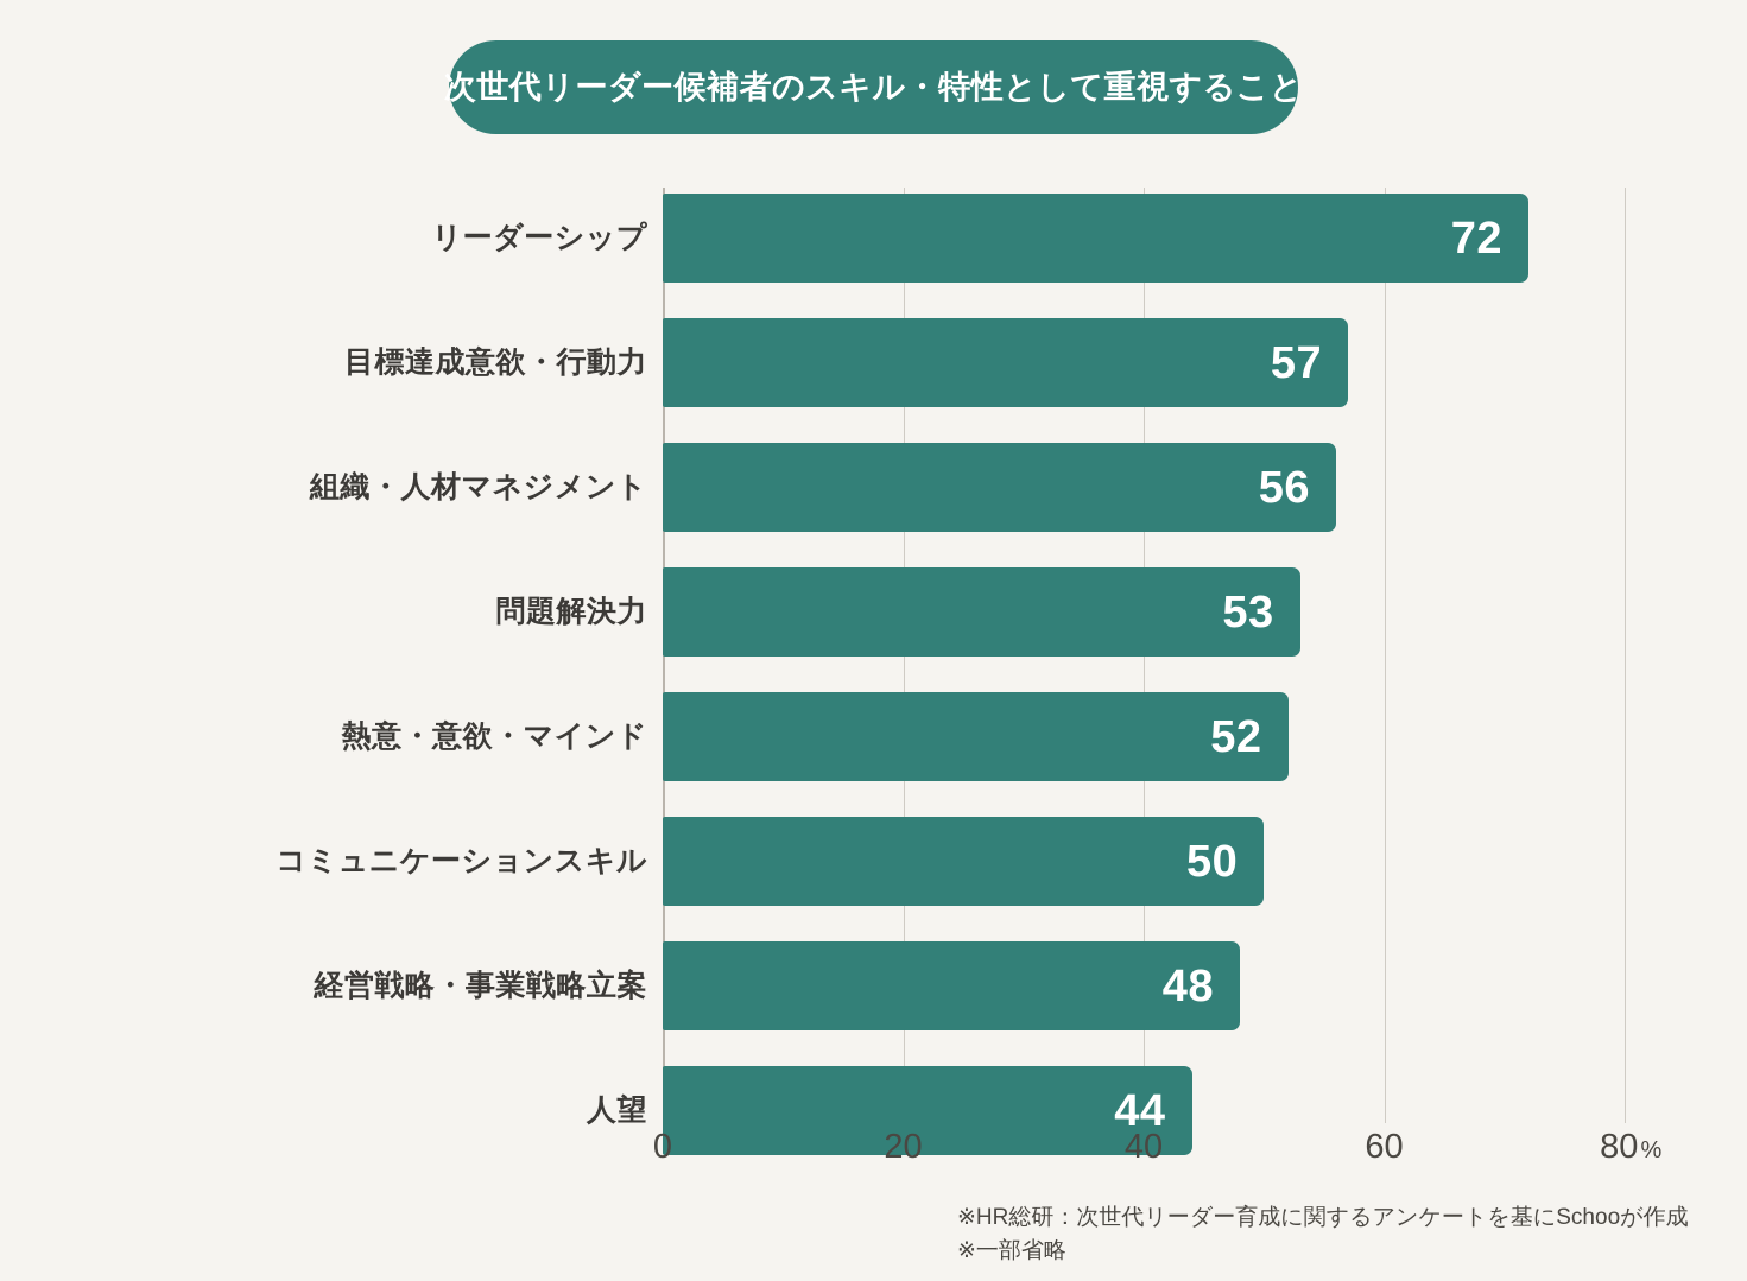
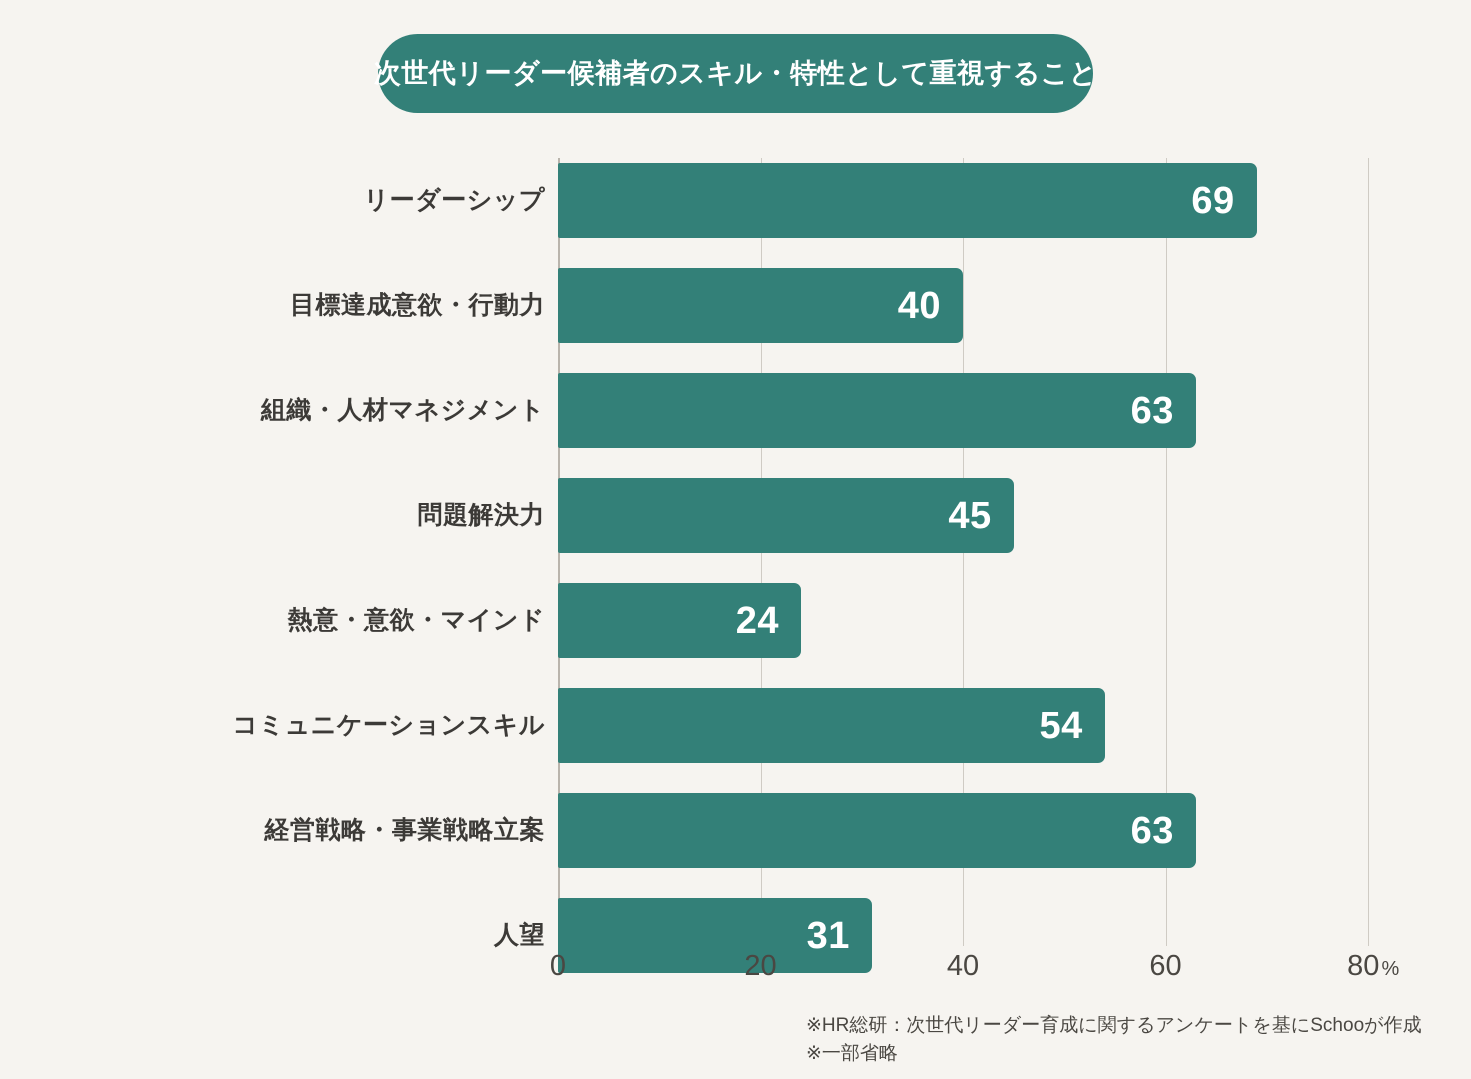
リーダーシップ: 72 -> 69
目標達成意欲・行動力: 57 -> 40
組織・人材マネジメント: 56 -> 63
問題解決力: 53 -> 45
熱意・意欲・マインド: 52 -> 24
コミュニケーションスキル: 50 -> 54
経営戦略・事業戦略立案: 48 -> 63
人望: 44 -> 31
